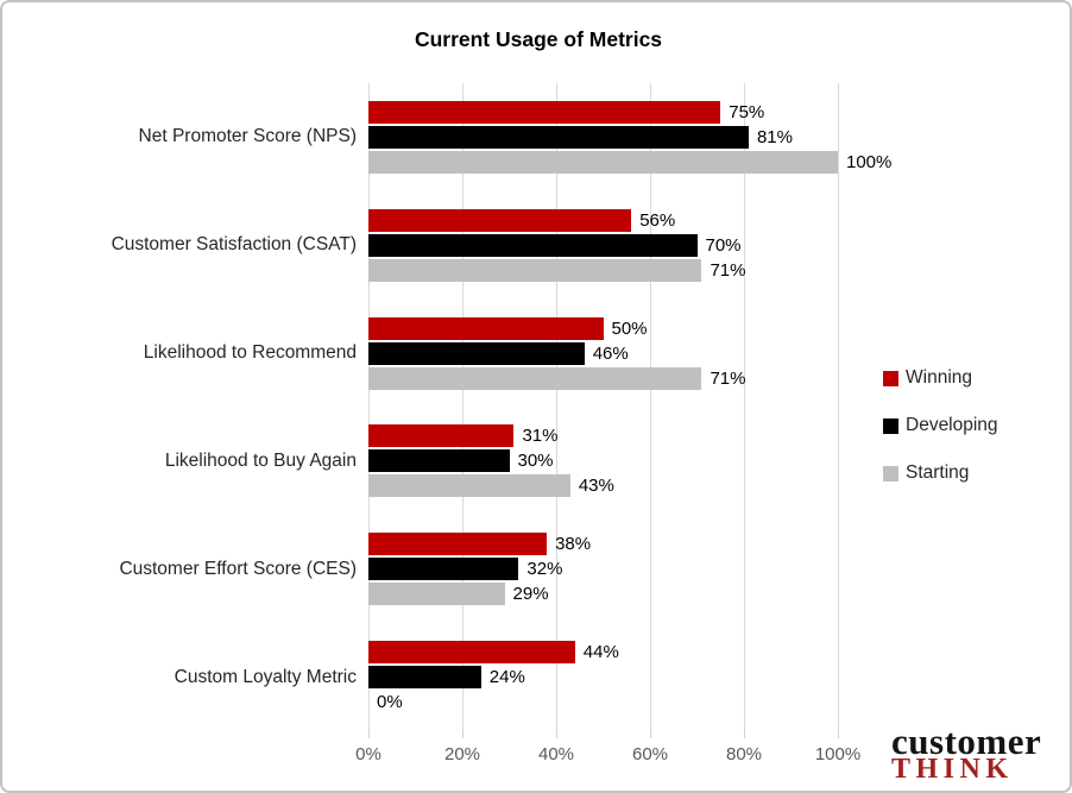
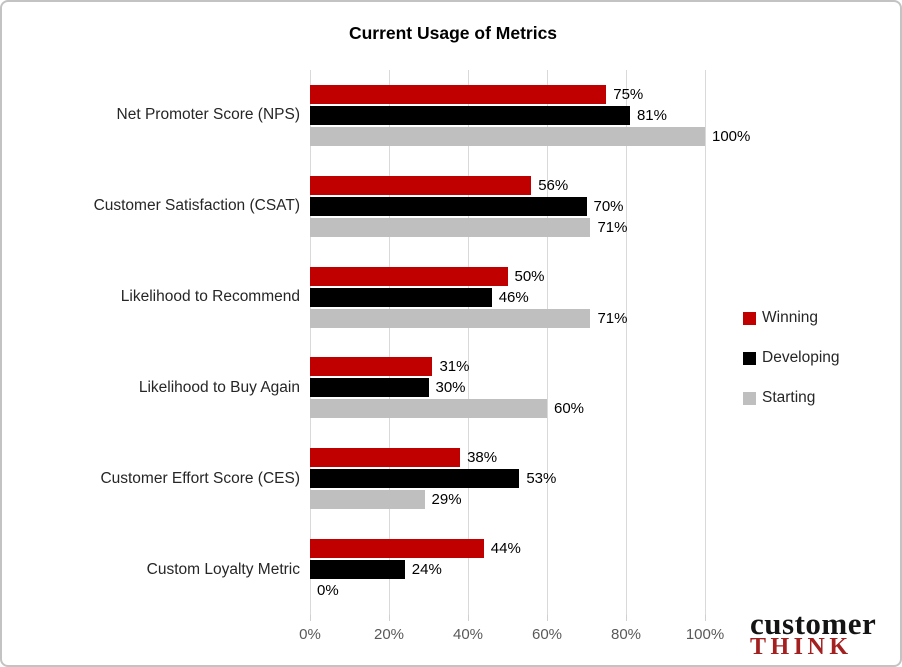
Starting/Likelihood to Buy Again: 43% -> 60%
Developing/Customer Effort Score (CES): 32% -> 53%
